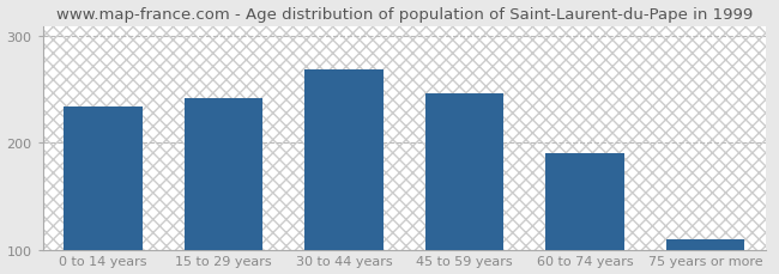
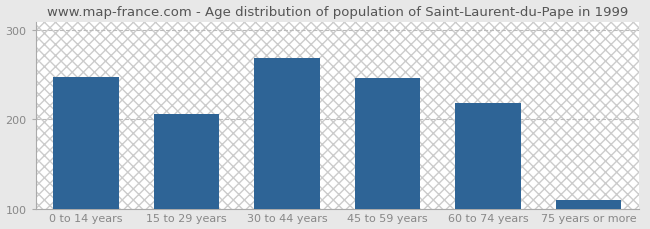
0 to 14 years: 234 -> 248
15 to 29 years: 242 -> 206
60 to 74 years: 190 -> 218
